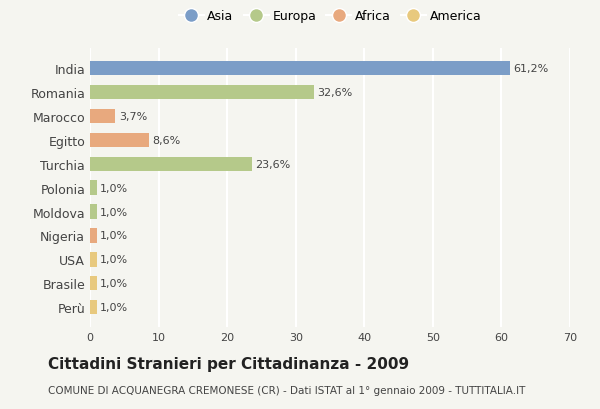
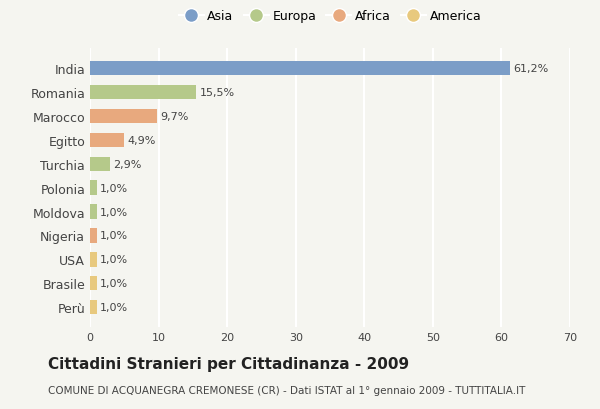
Romania: 32,6% -> 15,5%
Marocco: 3,7% -> 9,7%
Egitto: 8,6% -> 4,9%
Turchia: 23,6% -> 2,9%
